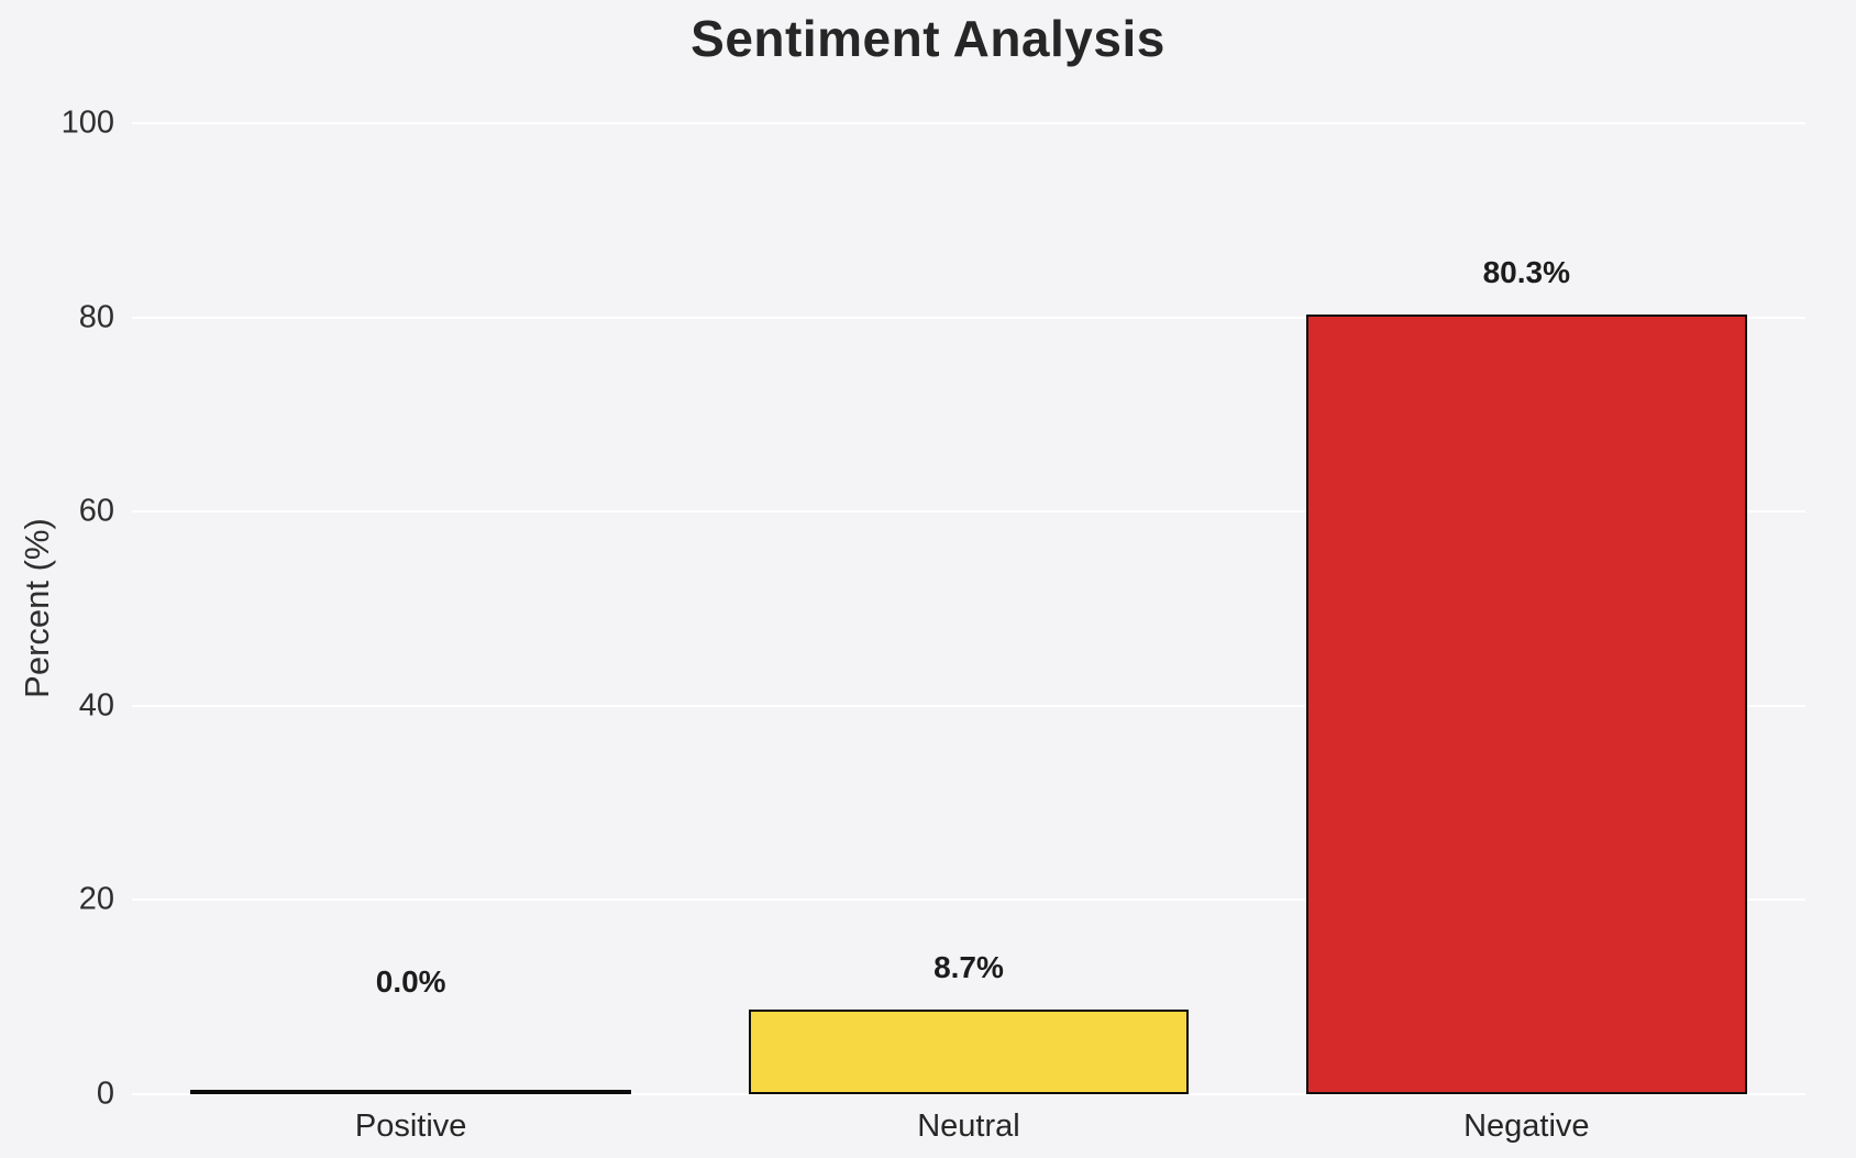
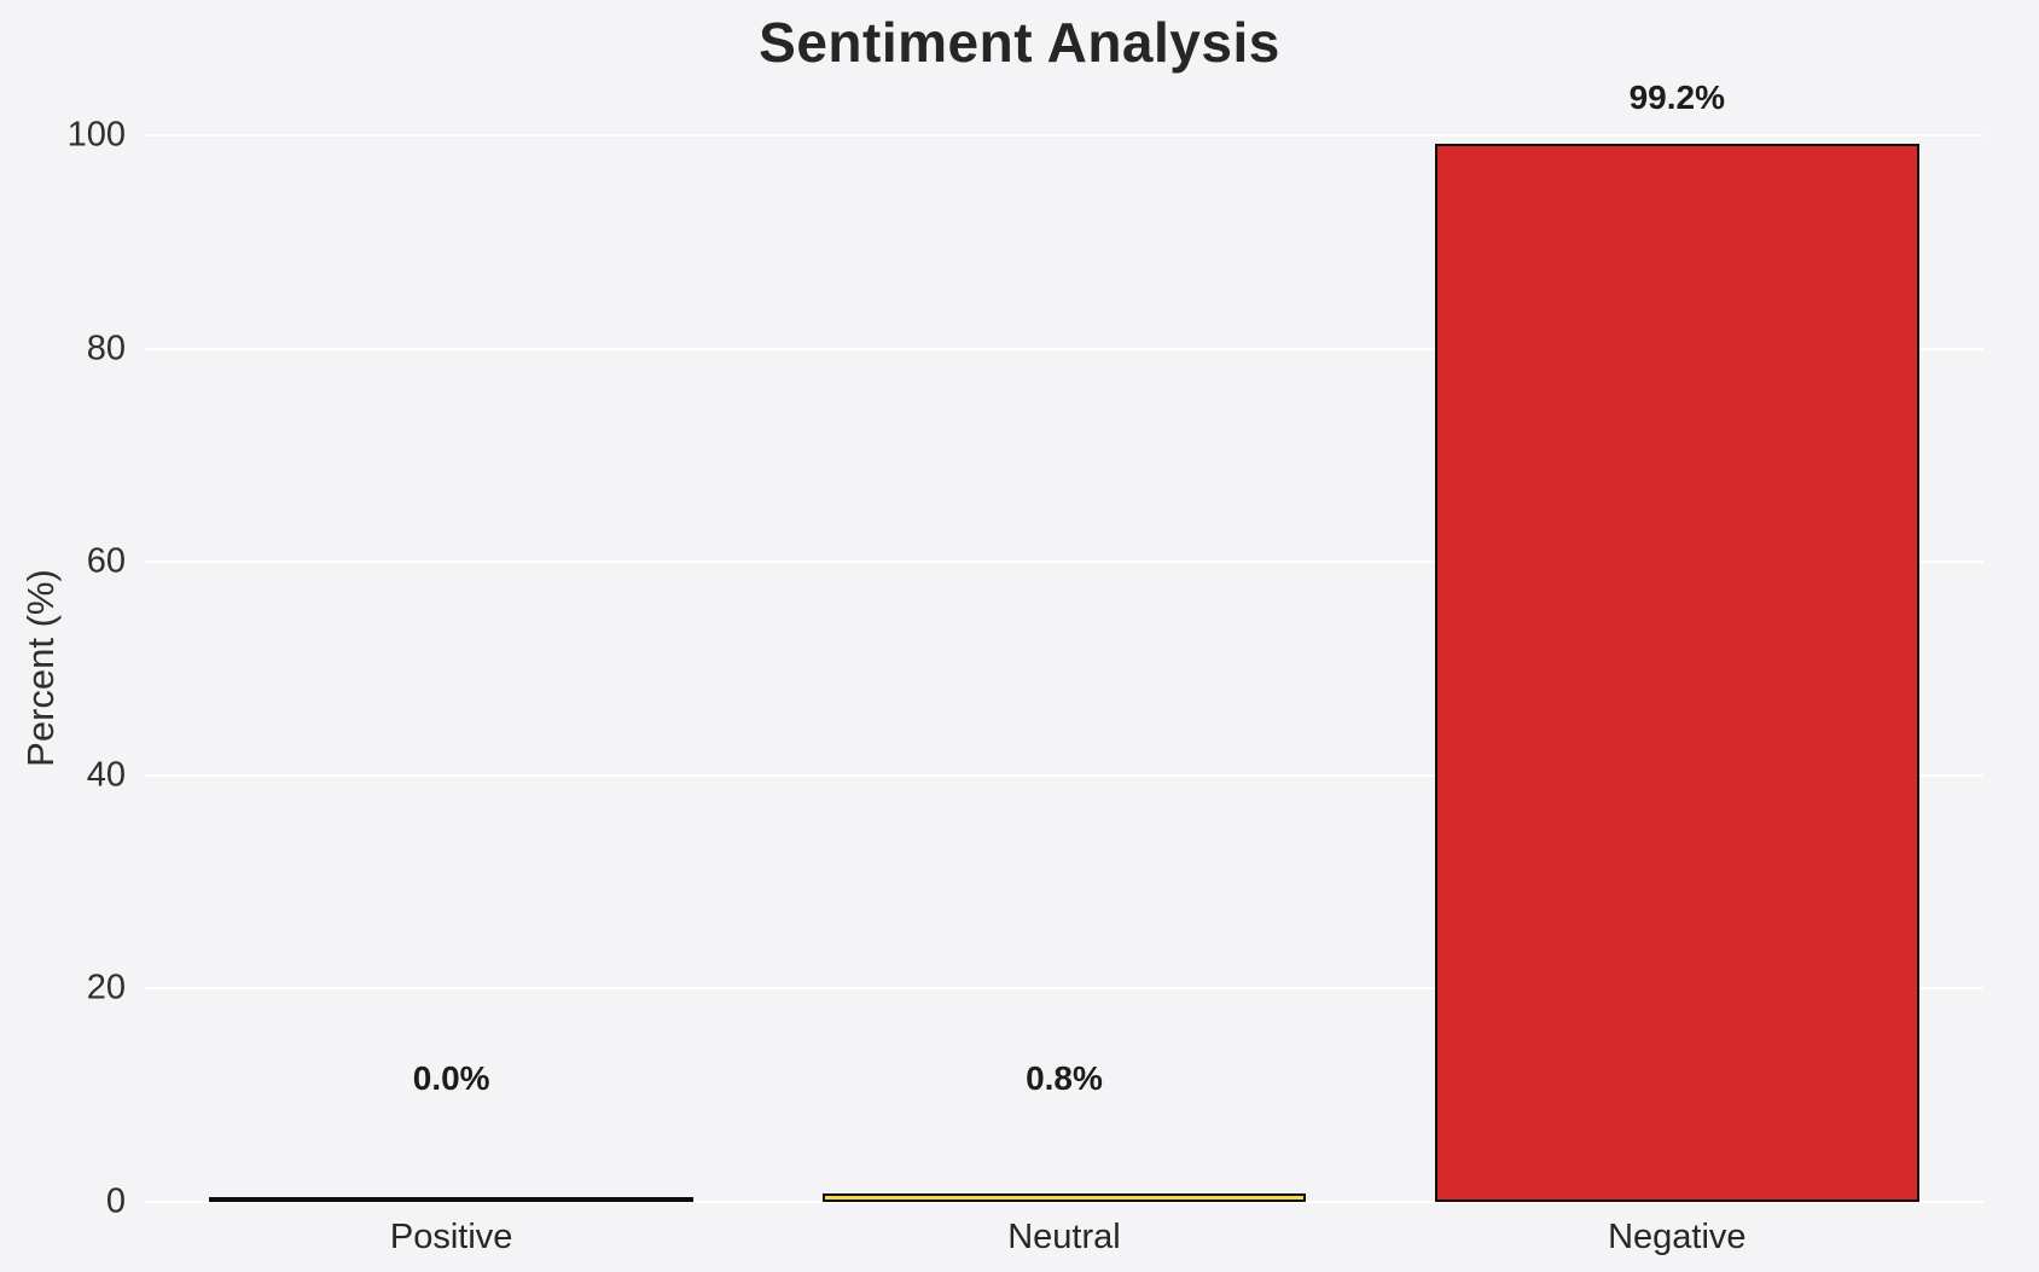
Neutral: 8.7% -> 0.8%
Negative: 80.3% -> 99.2%
